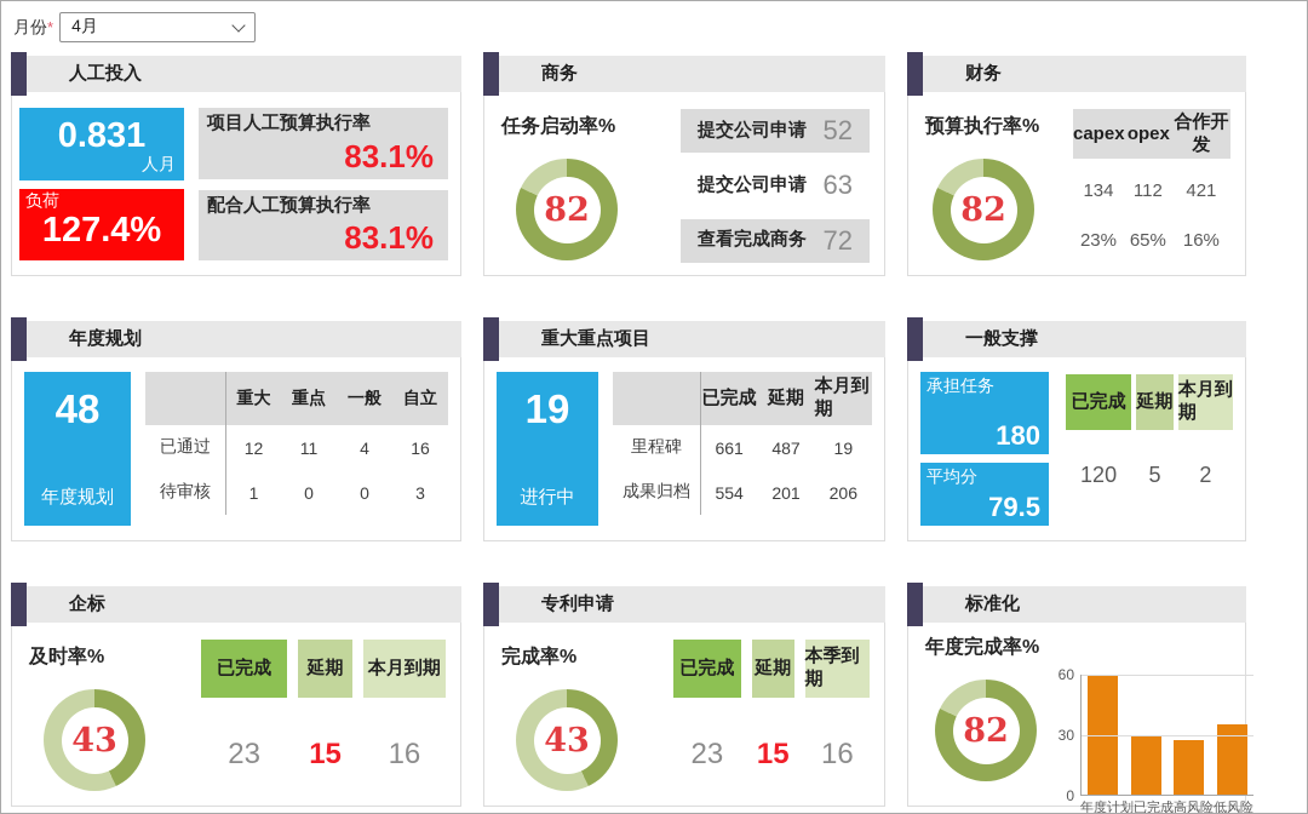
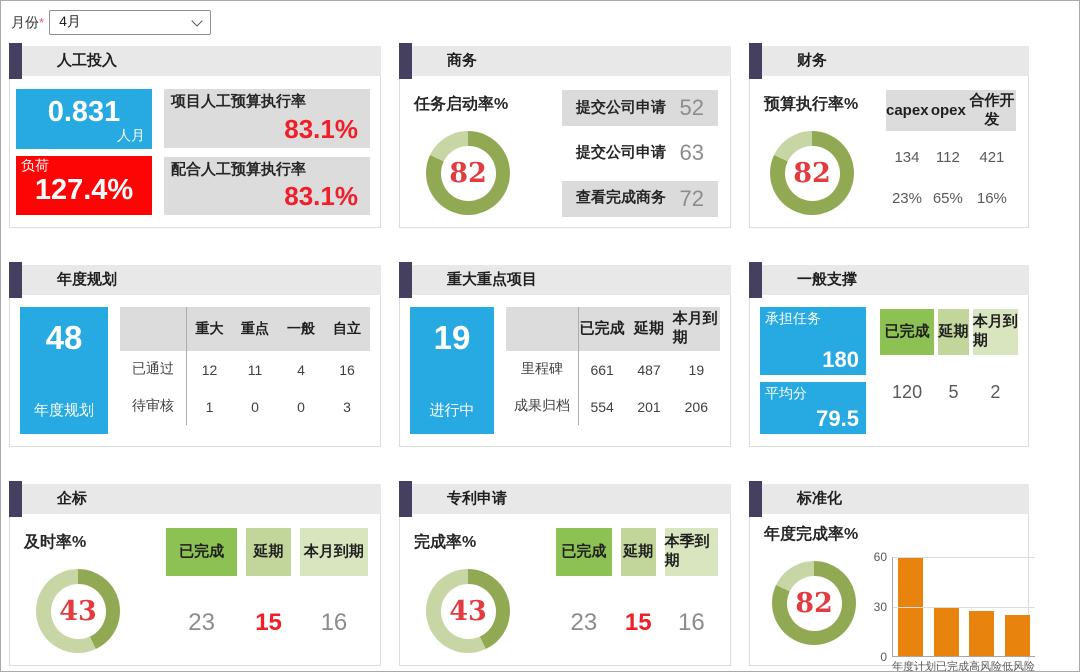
低风险: 35 -> 25
